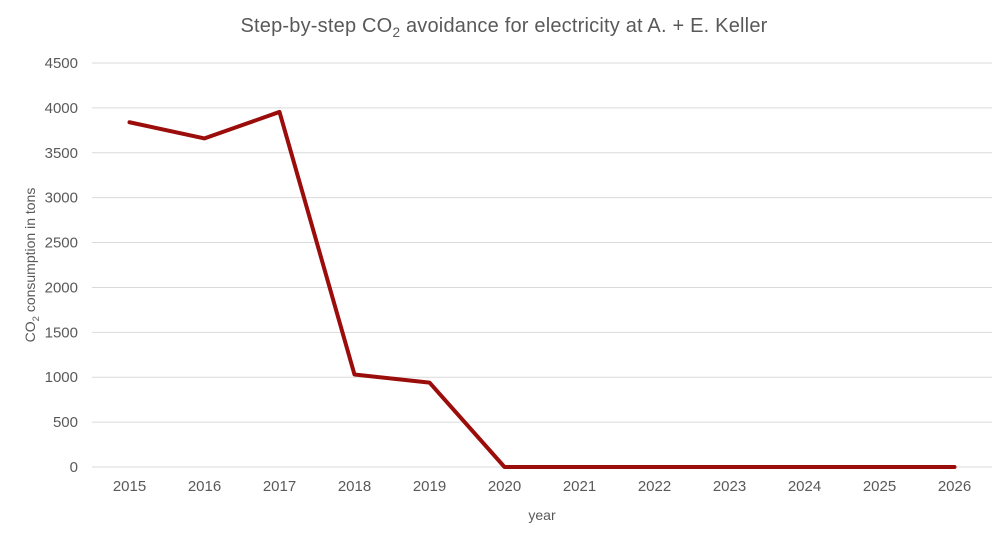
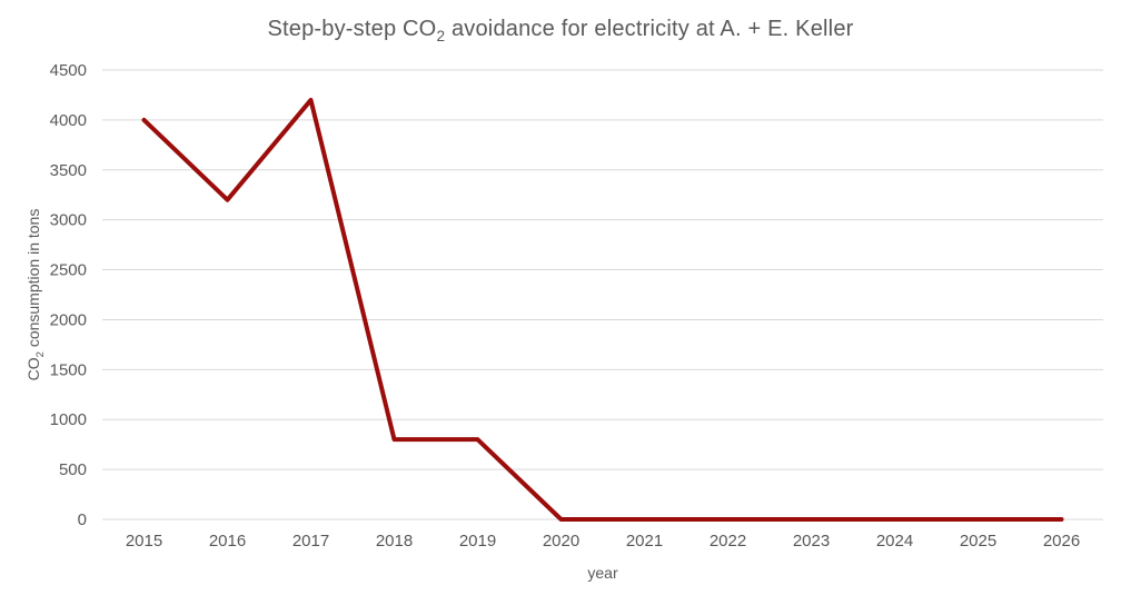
2015: 3800 -> 4000
2016: 3700 -> 3200
2017: 4000 -> 4200
2018: 1000 -> 800
2019: 900 -> 800
